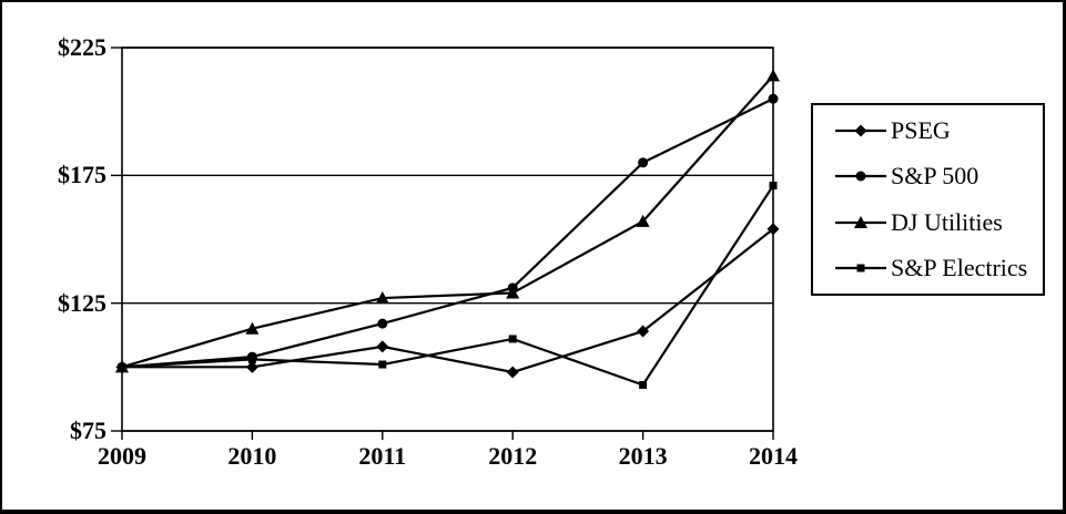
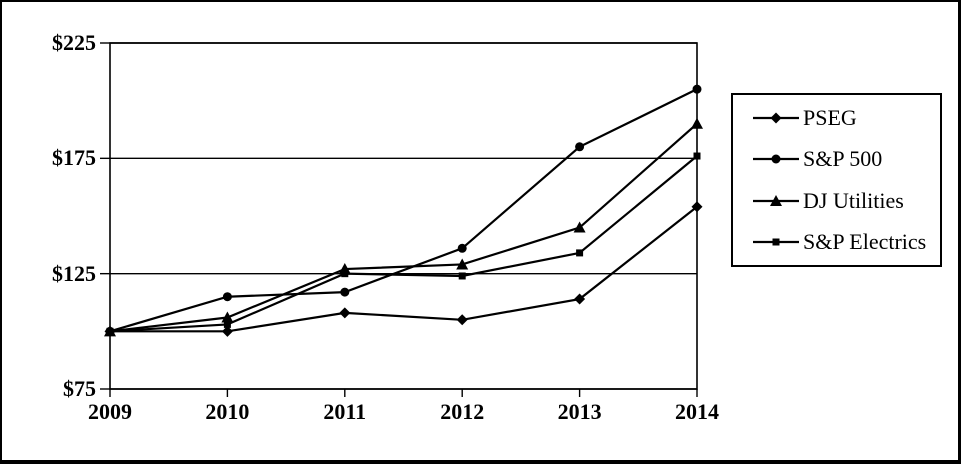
S&P 500/2010: $104 -> $115
DJ Utilities/2010: $115 -> $106
S&P Electrics/2011: $101 -> $125
PSEG/2012: $98 -> $105
S&P 500/2012: $131 -> $136
S&P Electrics/2012: $111 -> $124
DJ Utilities/2013: $157 -> $145
S&P Electrics/2013: $93 -> $134
DJ Utilities/2014: $214 -> $190
S&P Electrics/2014: $171 -> $176
